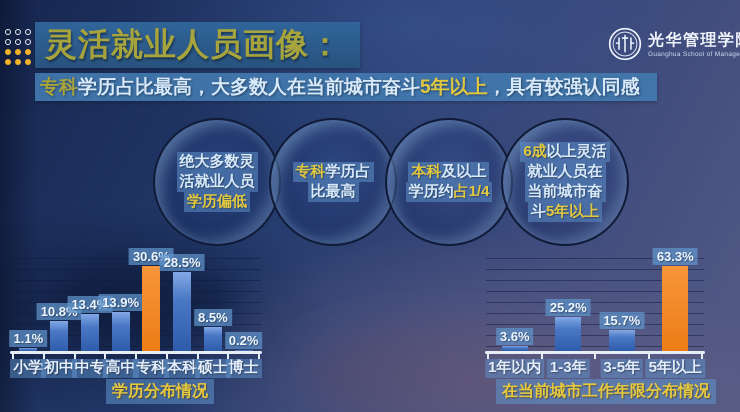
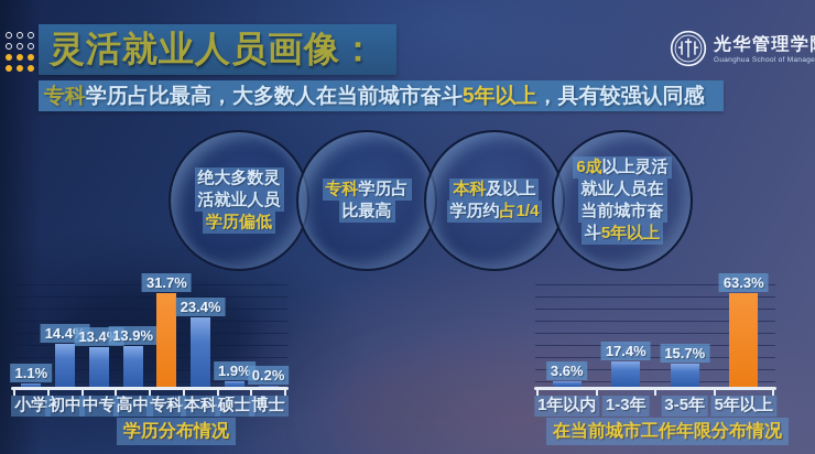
学历分布情况/初中: 10.8% -> 14.4%
学历分布情况/专科: 30.6% -> 31.7%
学历分布情况/本科: 28.5% -> 23.4%
学历分布情况/硕士: 8.5% -> 1.9%
在当前城市工作年限分布情况/1-3年: 25.2% -> 17.4%
